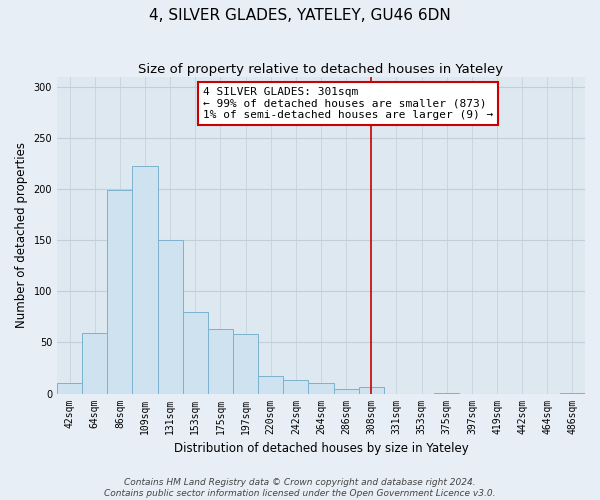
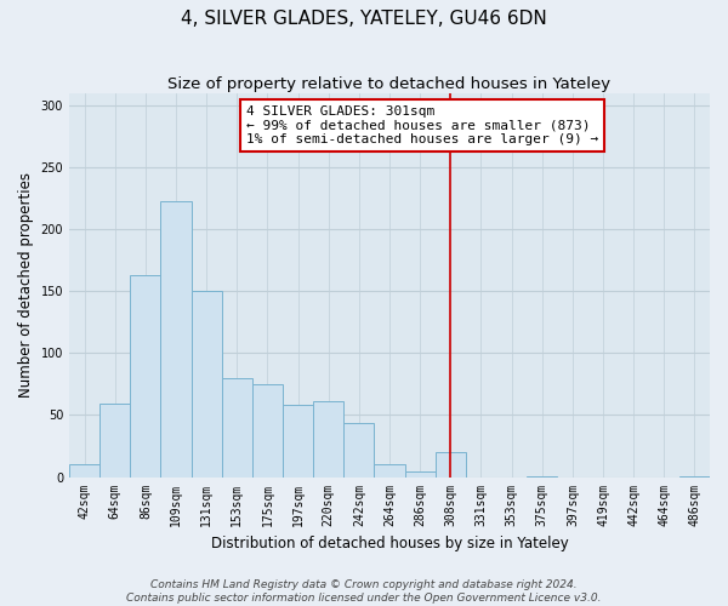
86sqm: 199 -> 163
175sqm: 63 -> 75
220sqm: 17 -> 61
242sqm: 13 -> 44
308sqm: 6 -> 20
